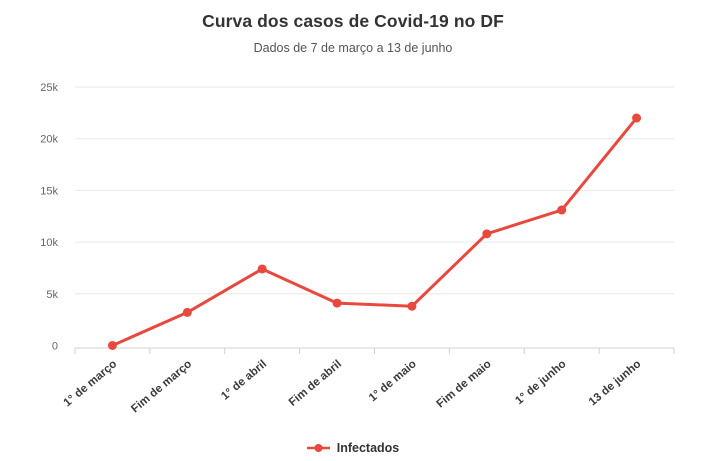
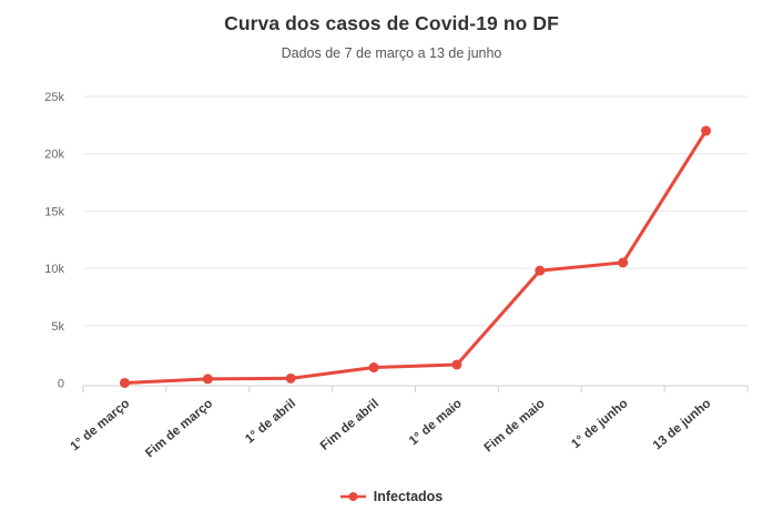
Fim de março: 3.2k -> 0.4k
1° de abril: 7.4k -> 0.4k
Fim de abril: 4.1k -> 1.4k
1° de maio: 3.8k -> 1.6k
Fim de maio: 10.8k -> 9.8k
1° de junho: 13.1k -> 10.5k
